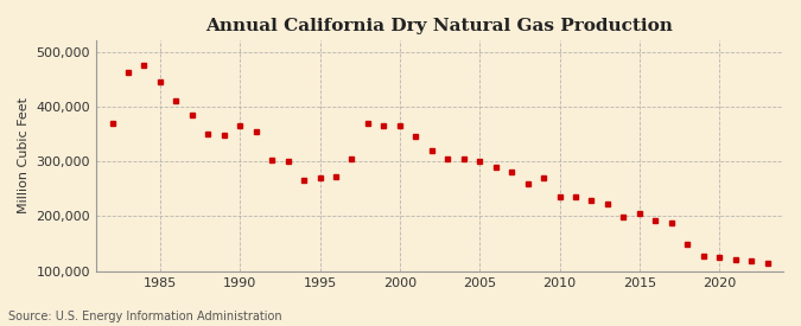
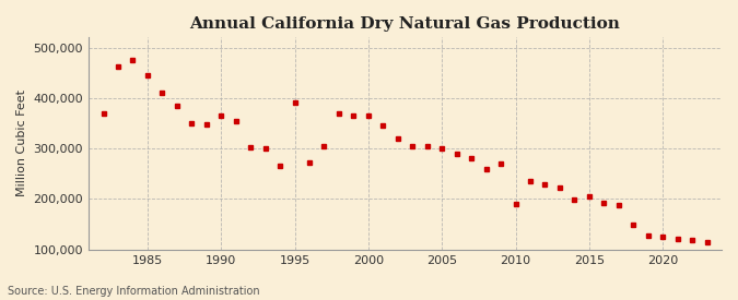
1995: 270,000 -> 390,000
2010: 235,000 -> 190,000
